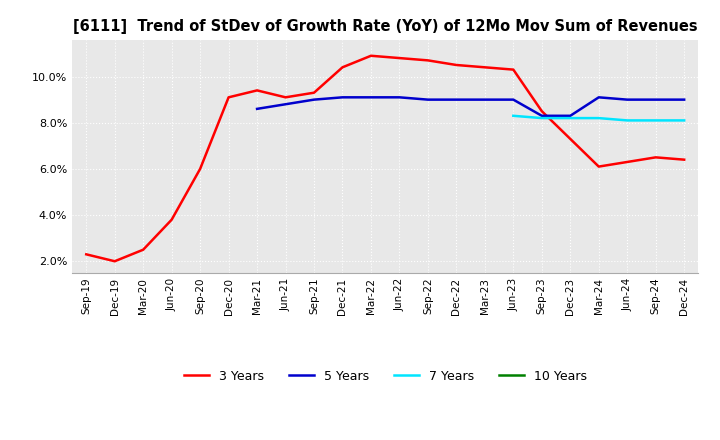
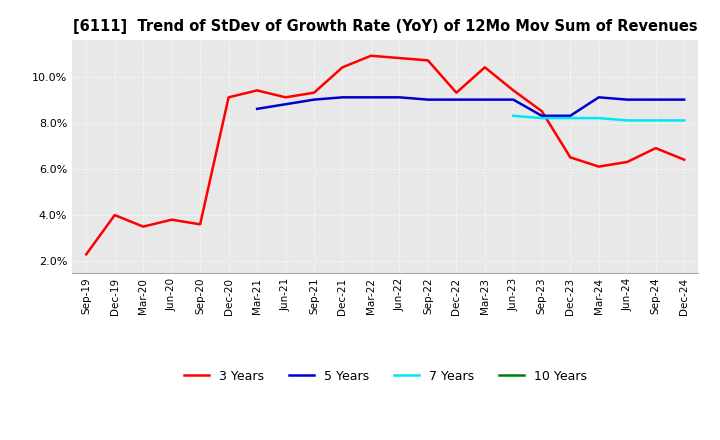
3 Years/Dec-19: 2.0% -> 4.0%
3 Years/Mar-20: 2.5% -> 3.5%
3 Years/Sep-20: 6.0% -> 3.6%
3 Years/Dec-22: 10.5% -> 9.3%
3 Years/Jun-23: 10.3% -> 9.4%
3 Years/Dec-23: 7.3% -> 6.5%
3 Years/Sep-24: 6.5% -> 6.9%
